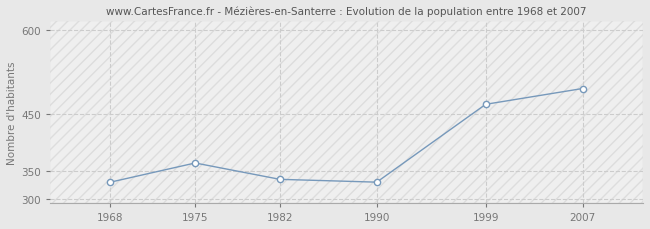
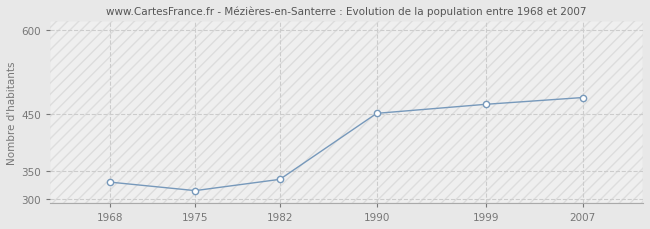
1975: 364 -> 315
1990: 330 -> 452
2007: 496 -> 480
